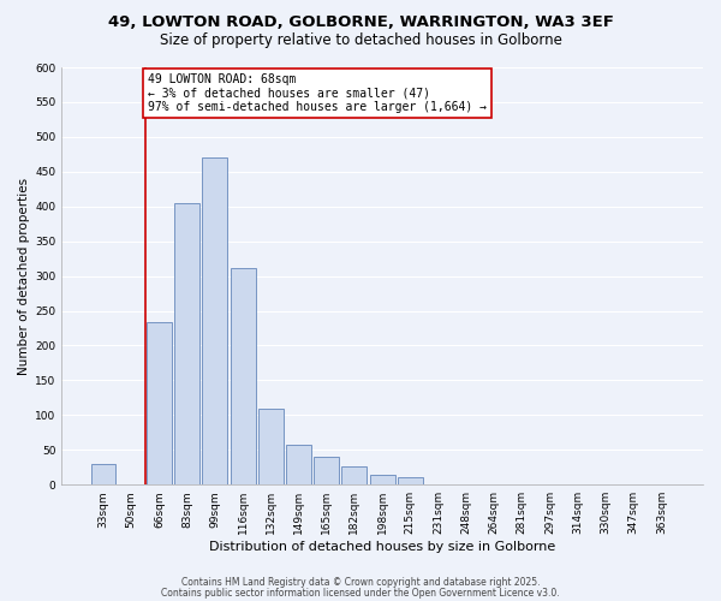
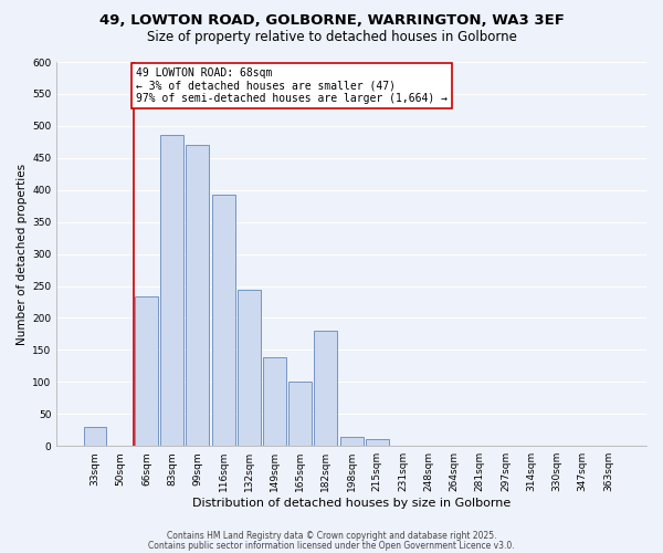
83sqm: 405 -> 486
116sqm: 312 -> 392
132sqm: 110 -> 244
149sqm: 57 -> 138
165sqm: 40 -> 100
182sqm: 27 -> 180
